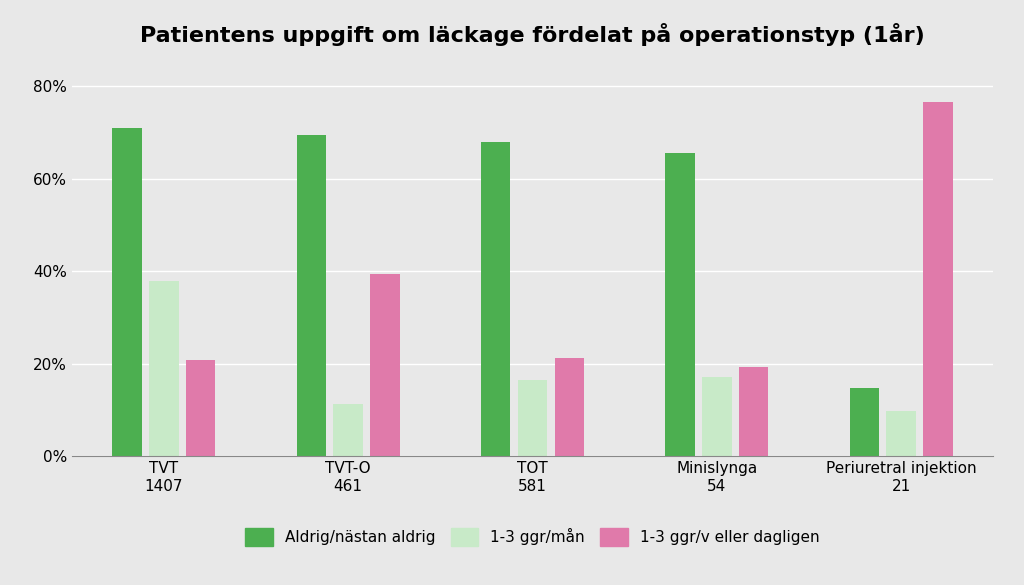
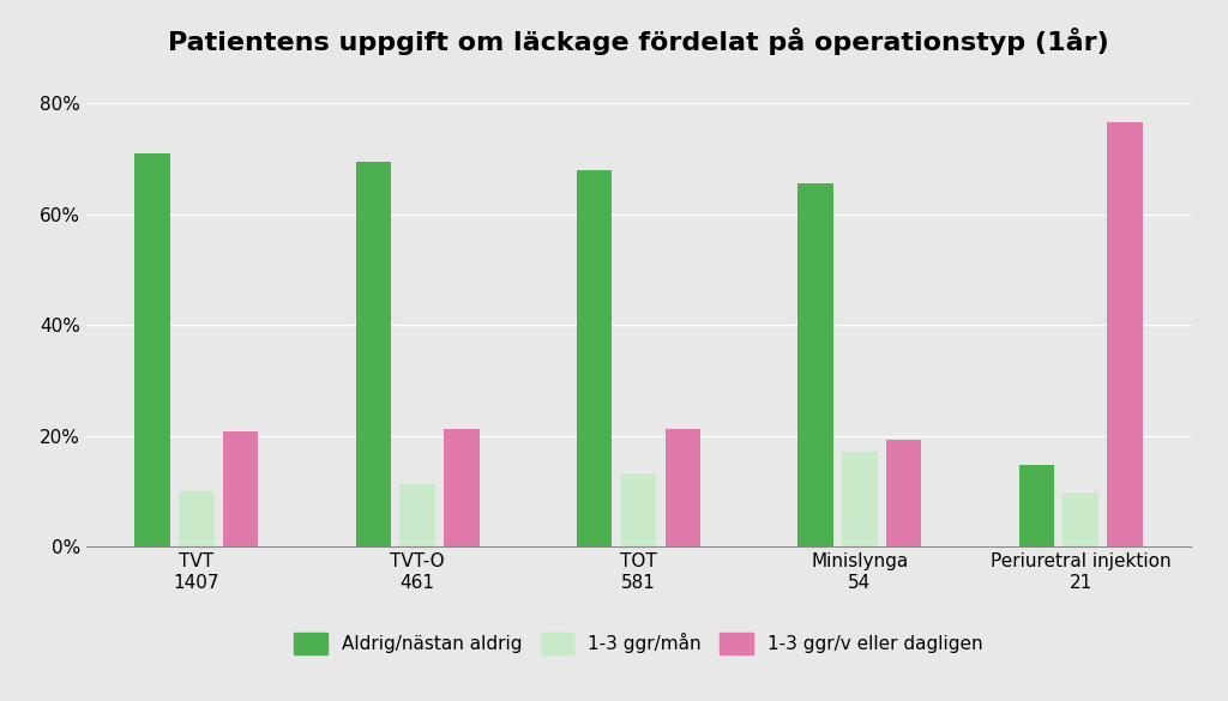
1-3 ggr/mån/TVT 1407: 38.0% -> 10.0%
1-3 ggr/v eller dagligen/TVT-O 461: 39.5% -> 21.2%
1-3 ggr/mån/TOT 581: 16.5% -> 13.2%
